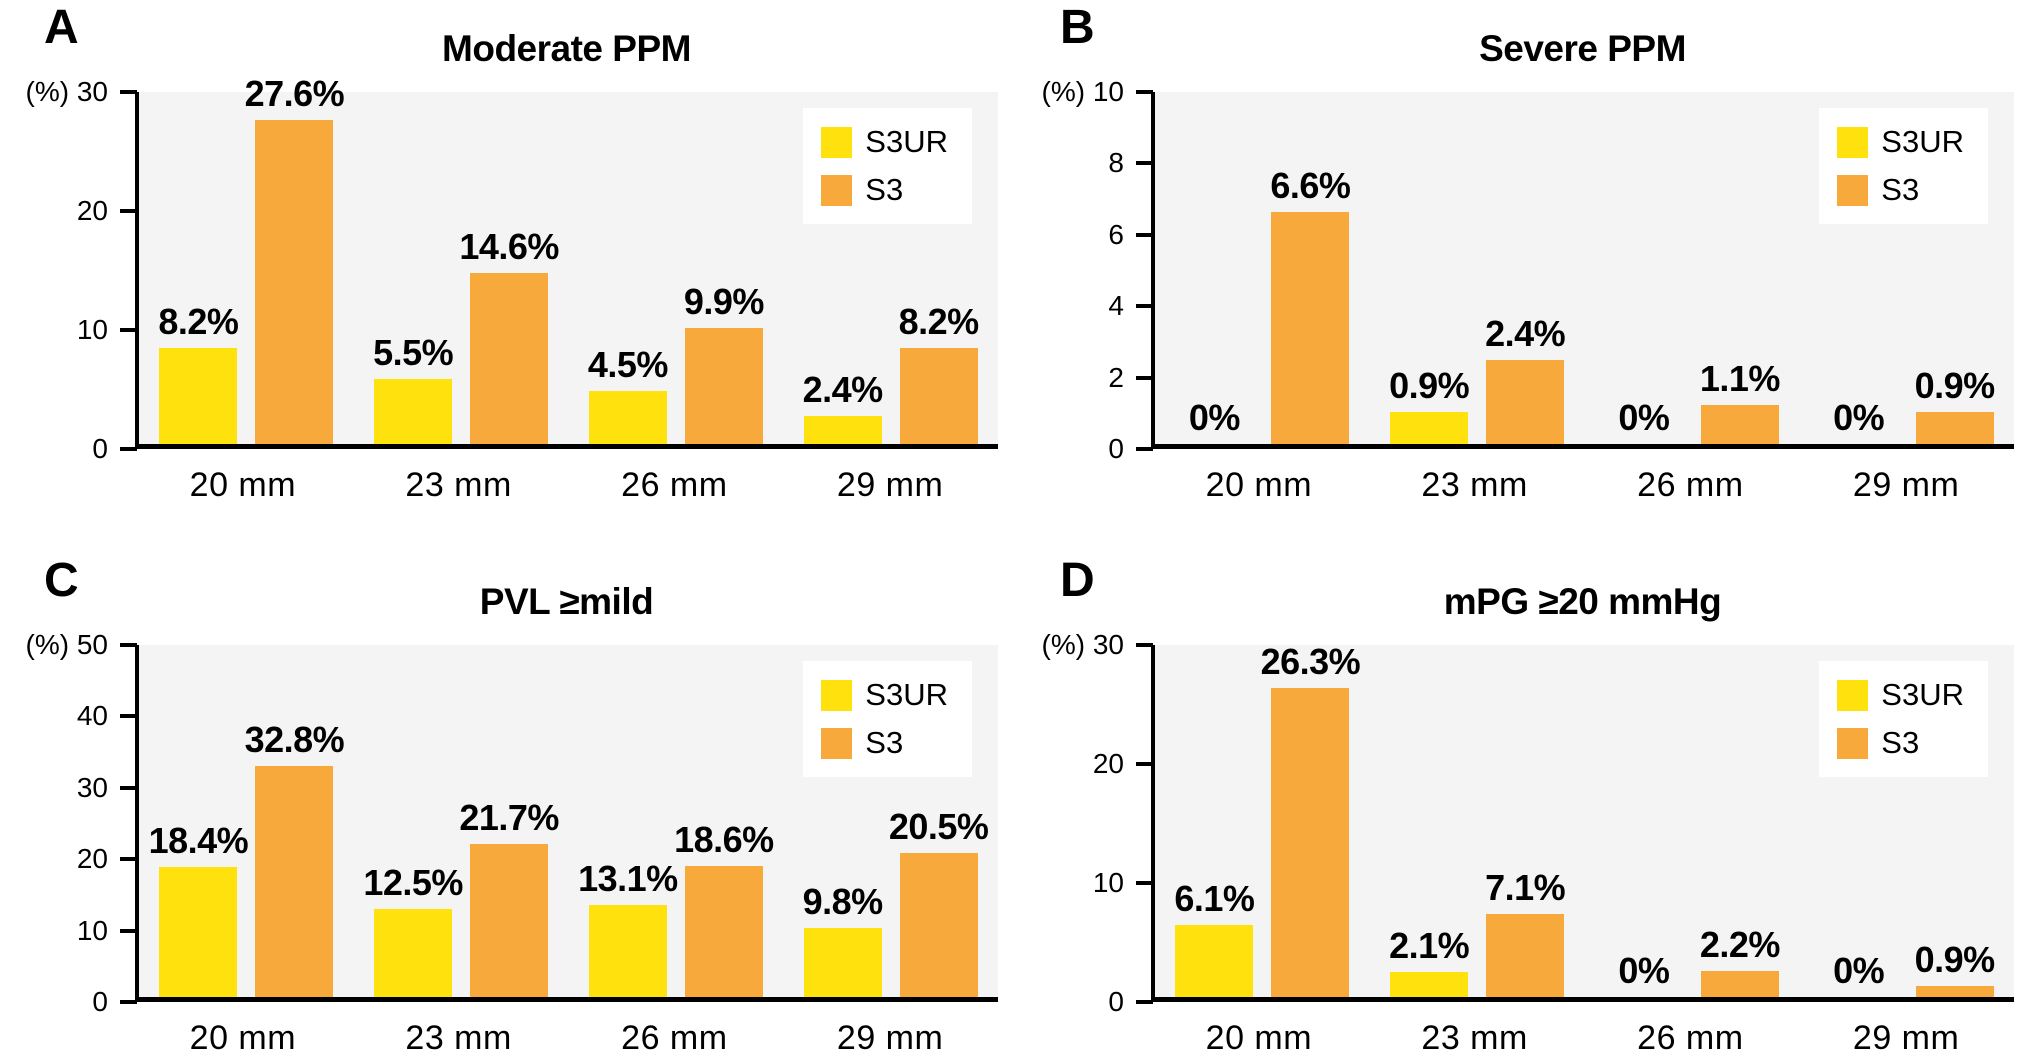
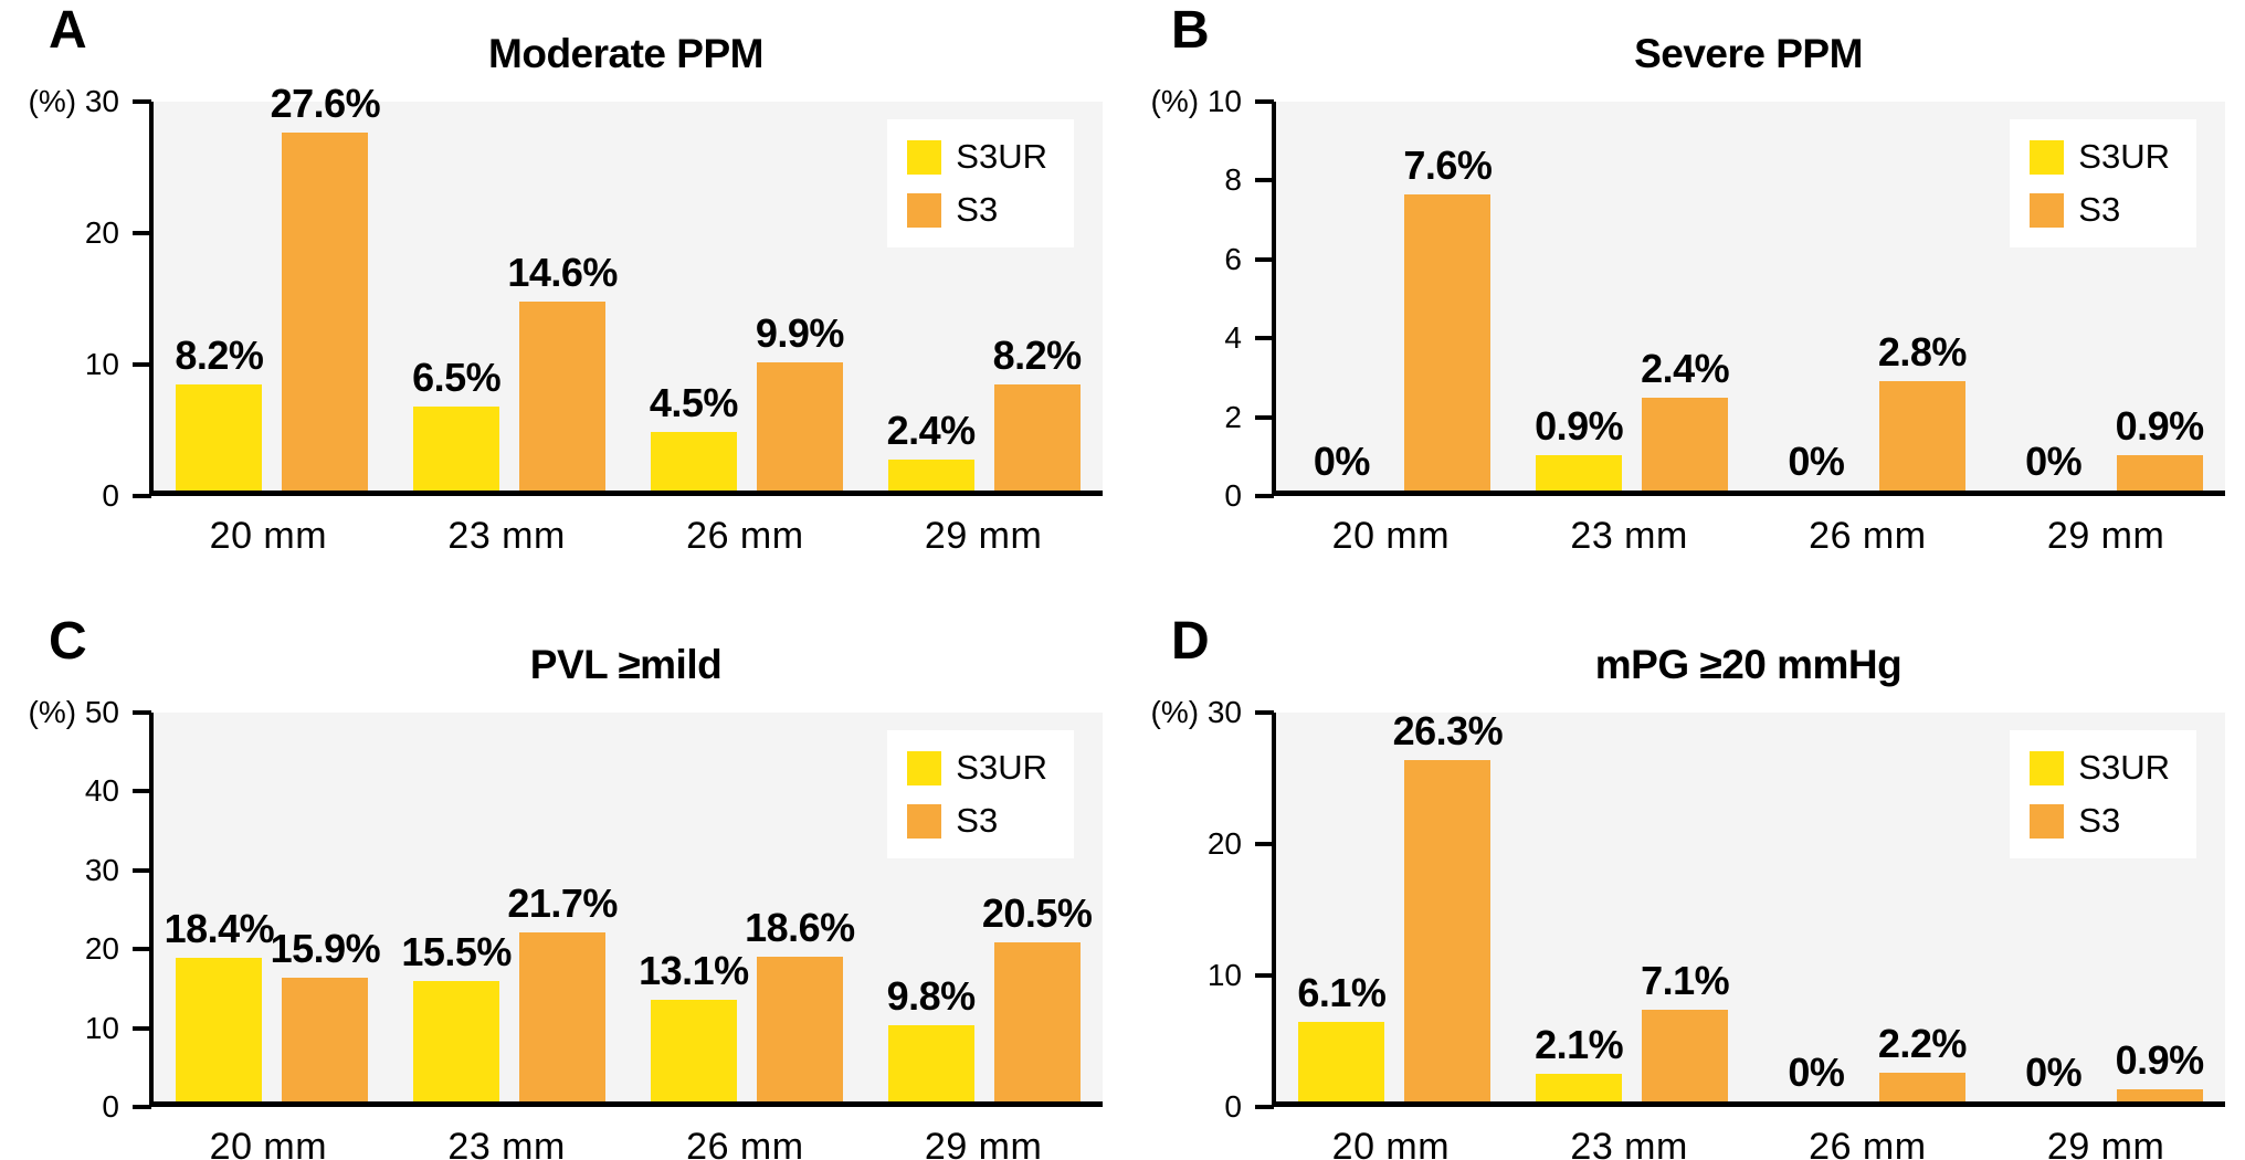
Moderate PPM/S3UR/23 mm: 5.5% -> 6.5%
Severe PPM/S3/20 mm: 6.6% -> 7.6%
Severe PPM/S3/26 mm: 1.1% -> 2.8%
PVL ≥mild/S3/20 mm: 32.8% -> 15.9%
PVL ≥mild/S3UR/23 mm: 12.5% -> 15.5%
